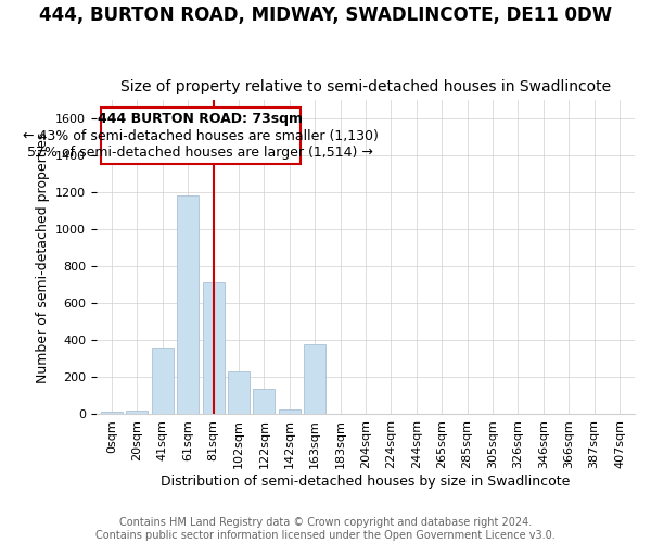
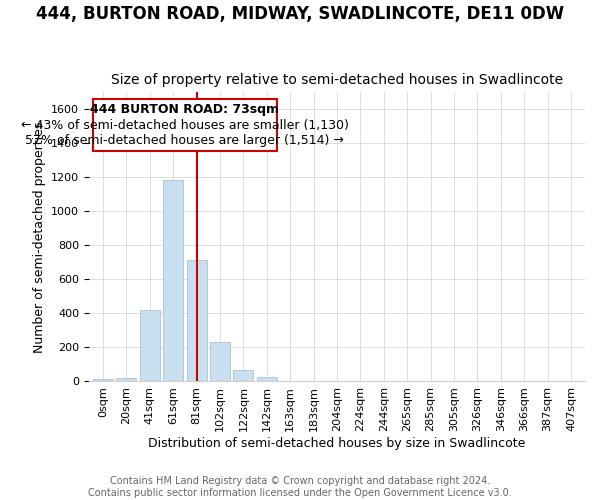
41sqm: 360 -> 420
122sqm: 140 -> 70
163sqm: 380 -> 0
